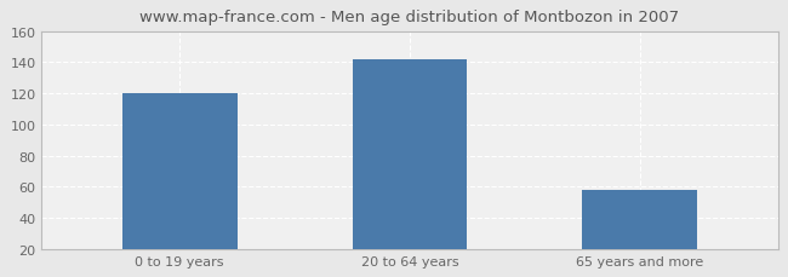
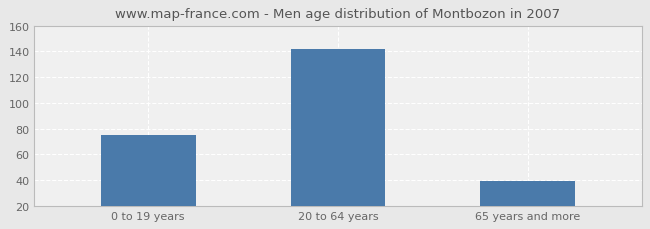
0 to 19 years: 120 -> 75
65 years and more: 58 -> 39
